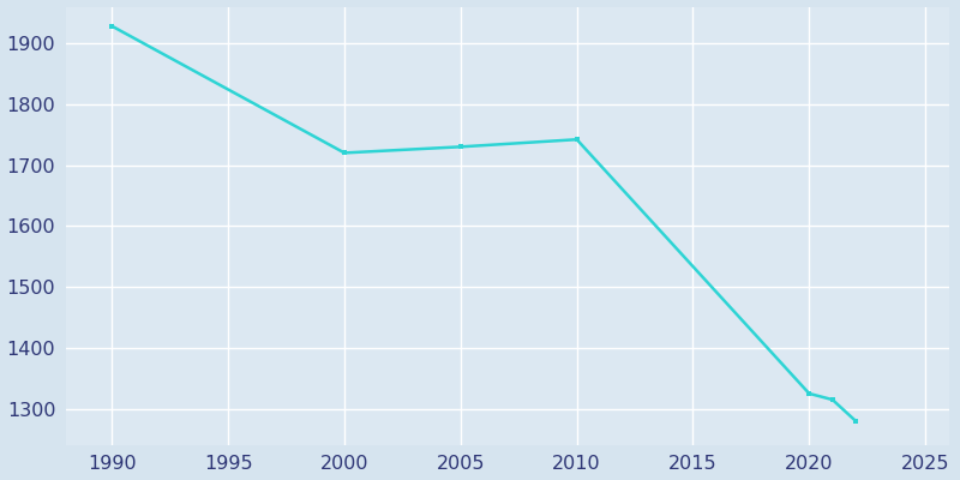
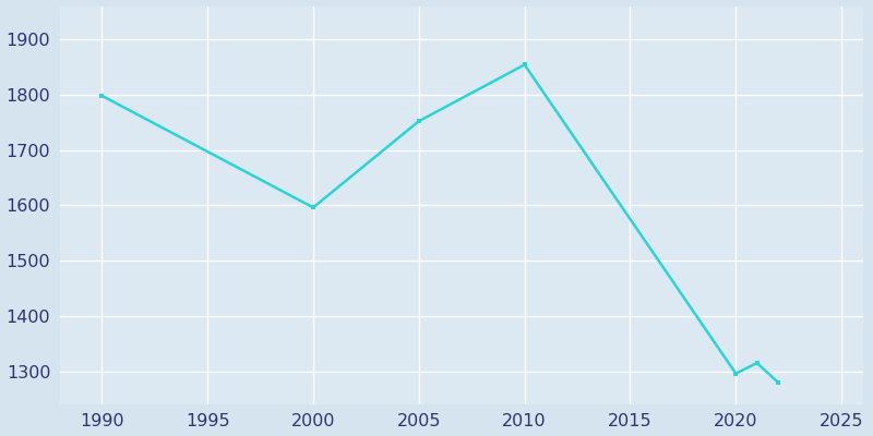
1990: 1928 -> 1798
2000: 1720 -> 1596
2005: 1730 -> 1752
2010: 1742 -> 1854
2020: 1325 -> 1296
